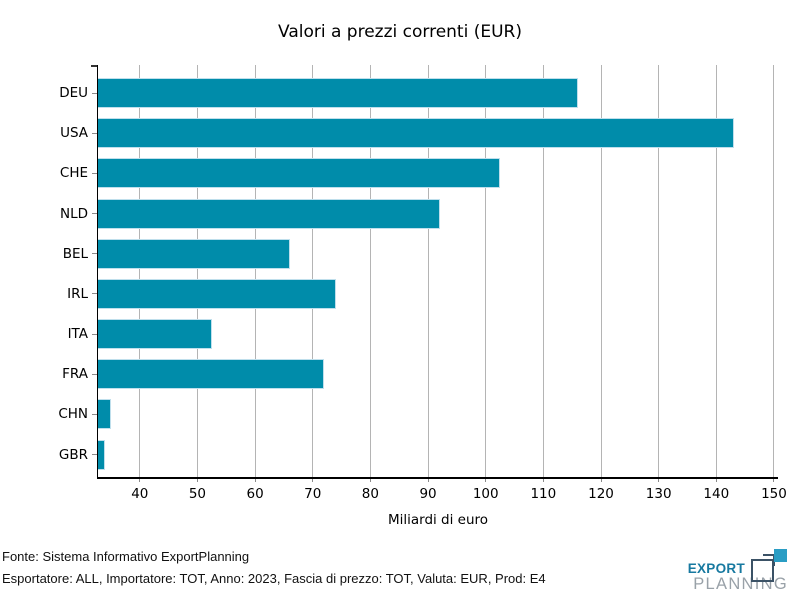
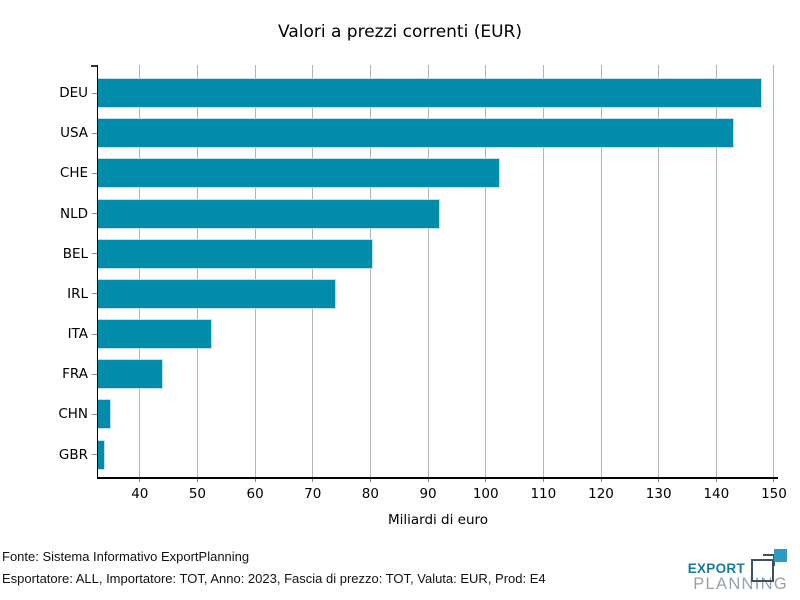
DEU: 116 -> 148
BEL: 66 -> 80
FRA: 72 -> 44
